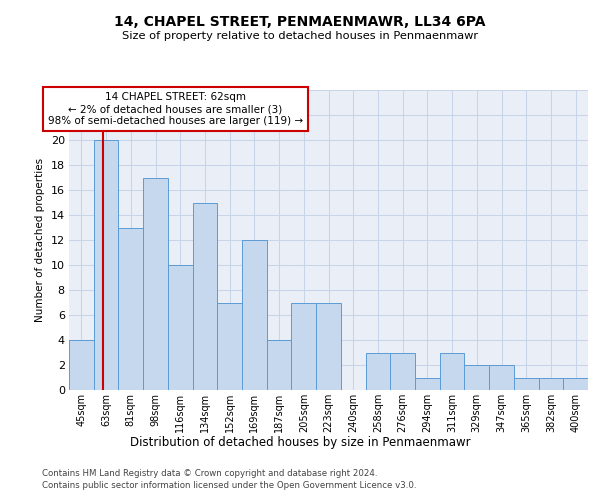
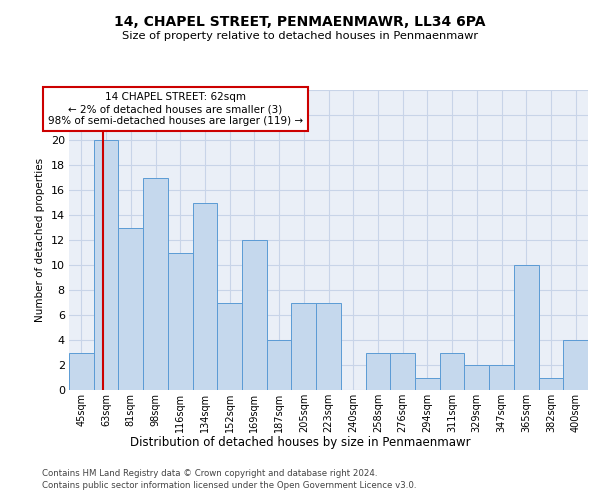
45sqm: 4 -> 3
116sqm: 10 -> 11
365sqm: 1 -> 10
400sqm: 1 -> 4
